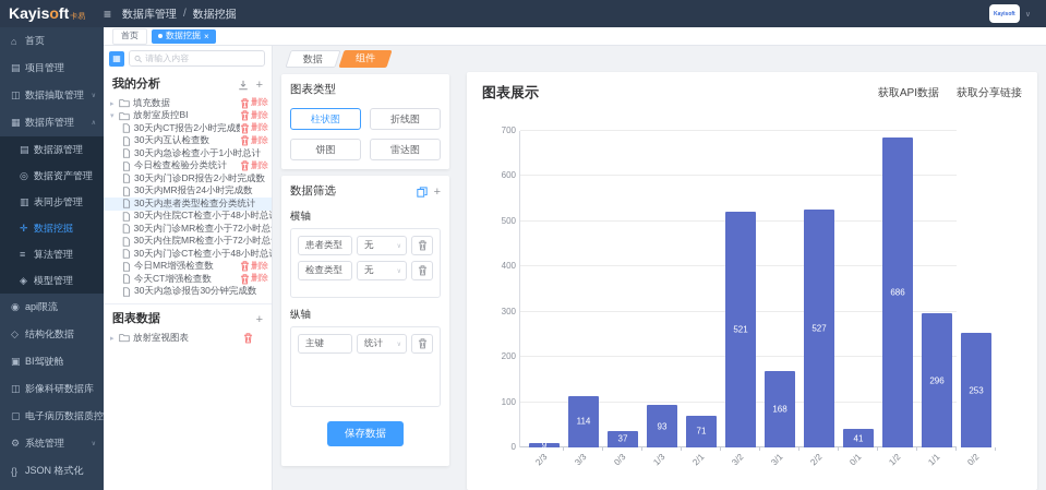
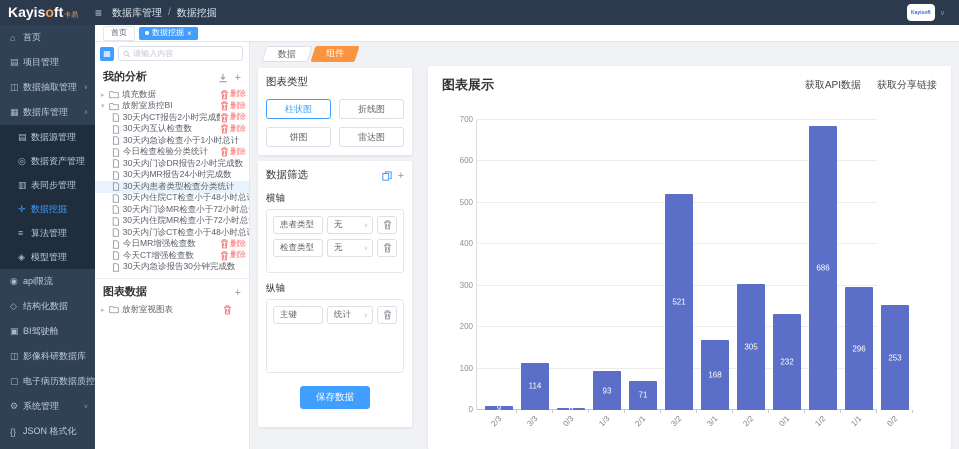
0/3: 37 -> 6
2/2: 527 -> 305
0/1: 41 -> 232
